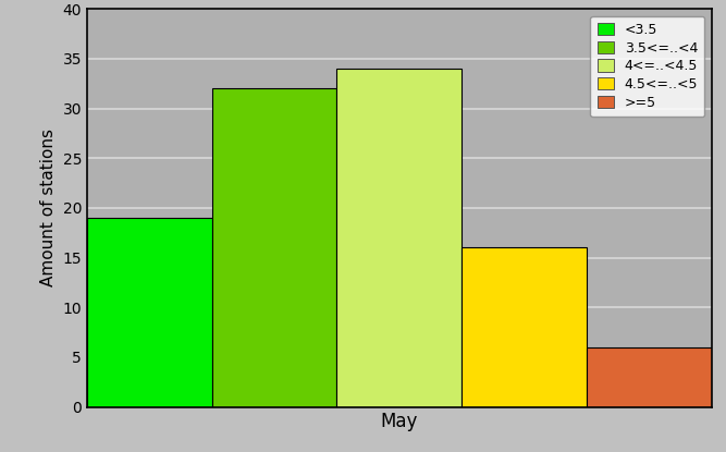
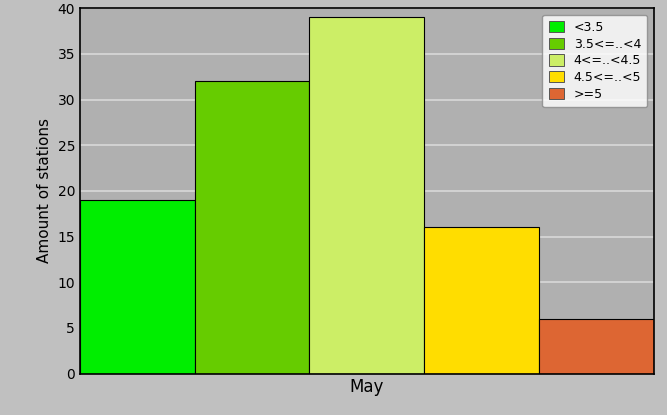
May: 34 -> 39
